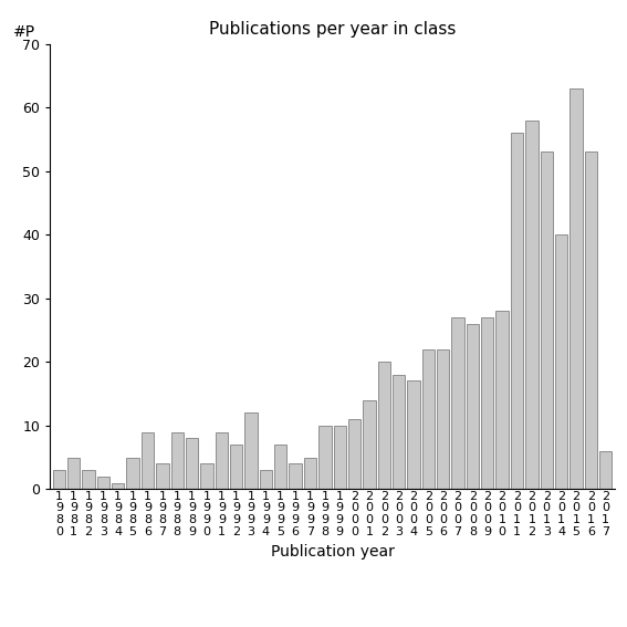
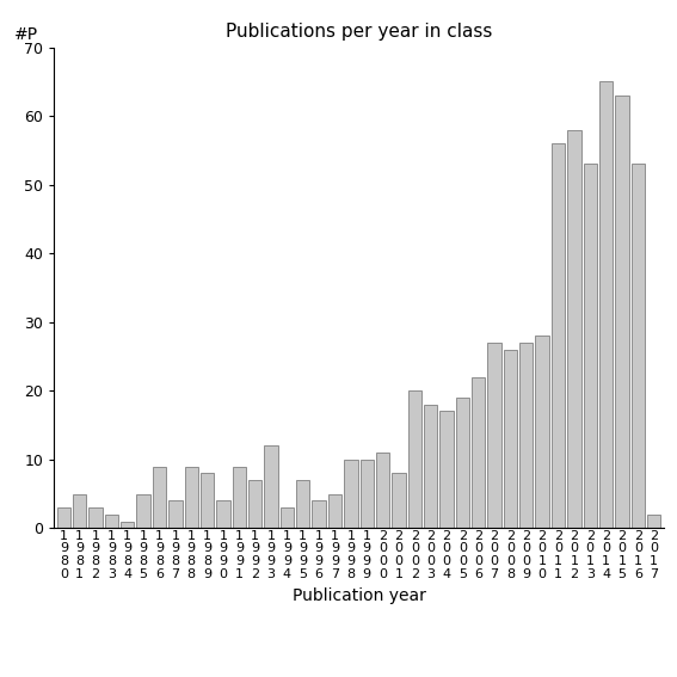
2 0 0 1: 14 -> 8
2 0 0 5: 22 -> 19
2 0 1 4: 40 -> 65
2 0 1 7: 6 -> 2
